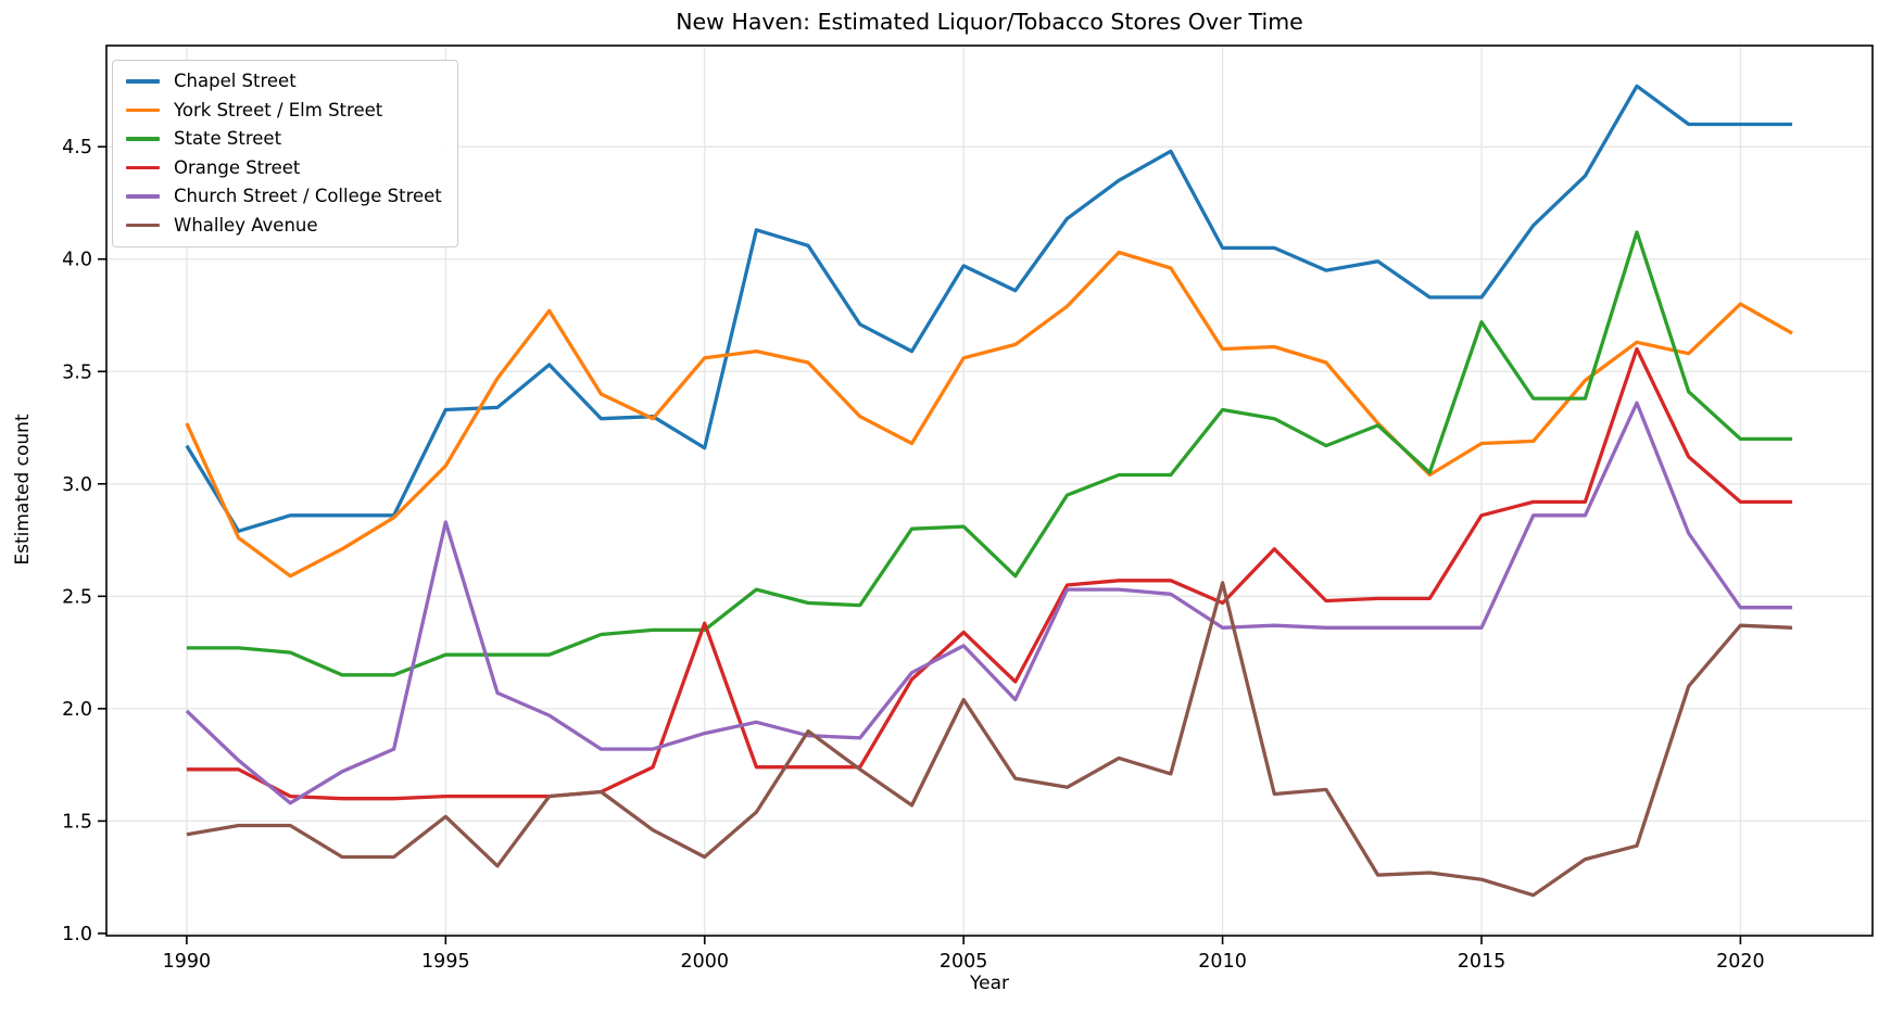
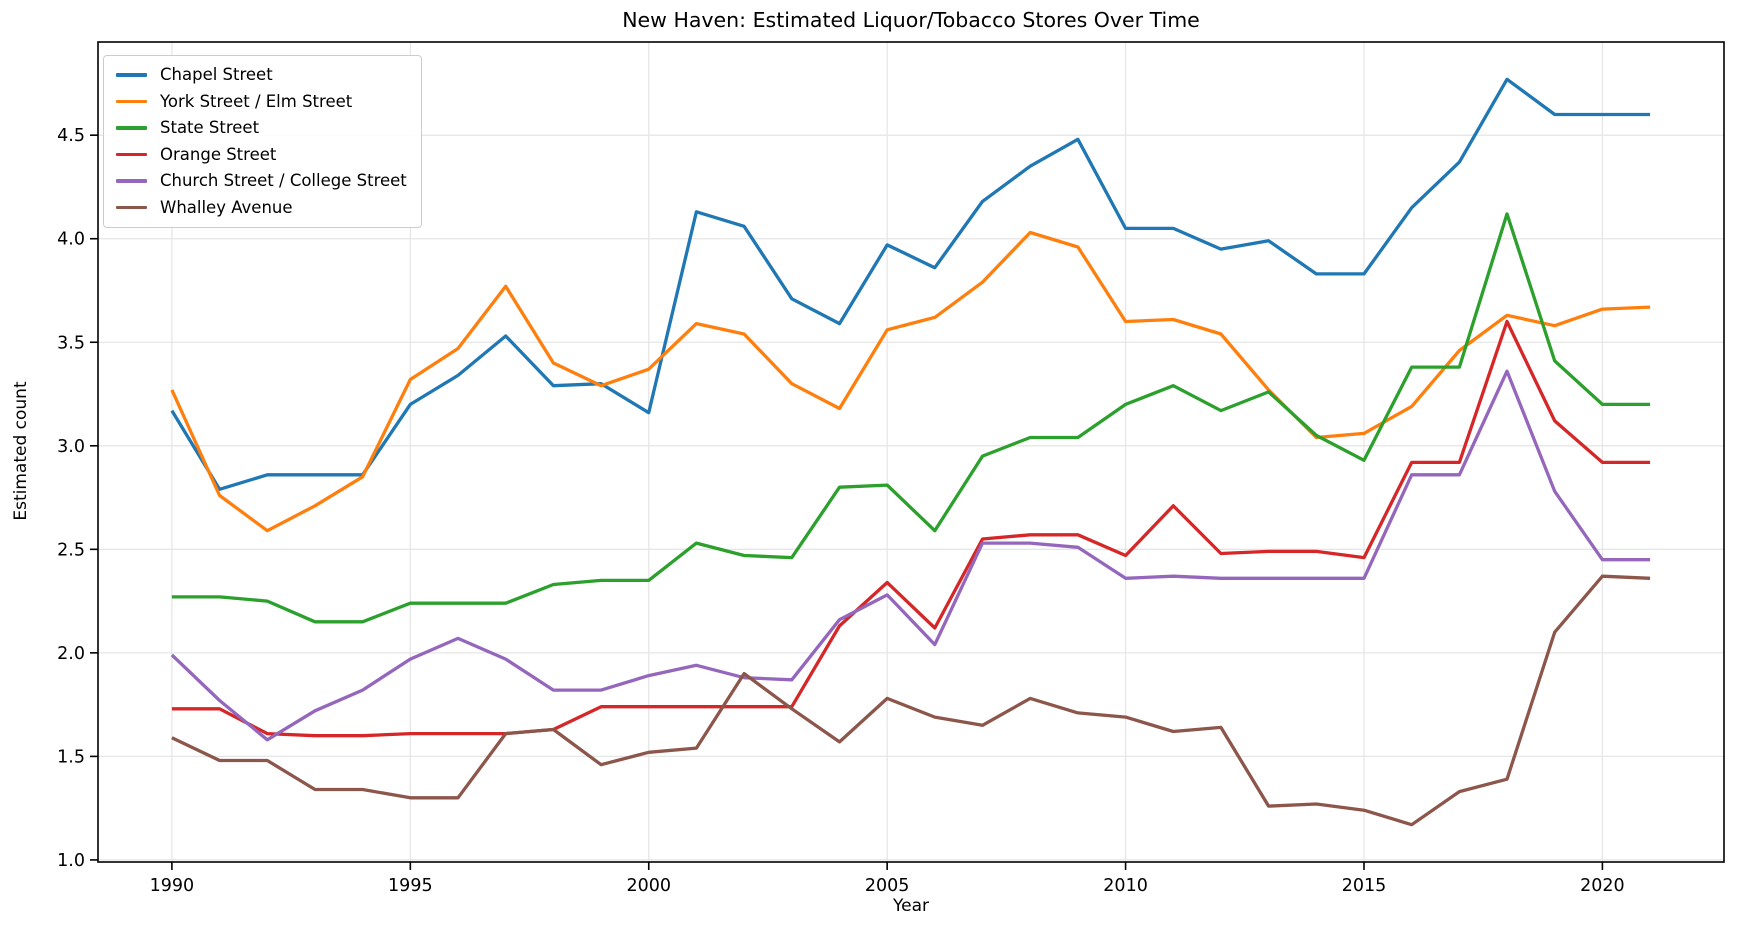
Whalley Avenue/1990: 1.44 -> 1.59
Chapel Street/1995: 3.33 -> 3.20
York Street / Elm Street/1995: 3.08 -> 3.32
Church Street / College Street/1995: 2.83 -> 1.97
Whalley Avenue/1995: 1.52 -> 1.30
York Street / Elm Street/2000: 3.56 -> 3.37
Orange Street/2000: 2.38 -> 1.74
Whalley Avenue/2000: 1.34 -> 1.52
Whalley Avenue/2005: 2.04 -> 1.78
State Street/2010: 3.33 -> 3.20
Whalley Avenue/2010: 2.56 -> 1.69
York Street / Elm Street/2015: 3.18 -> 3.06
State Street/2015: 3.72 -> 2.93
Orange Street/2015: 2.86 -> 2.46
York Street / Elm Street/2020: 3.80 -> 3.66
